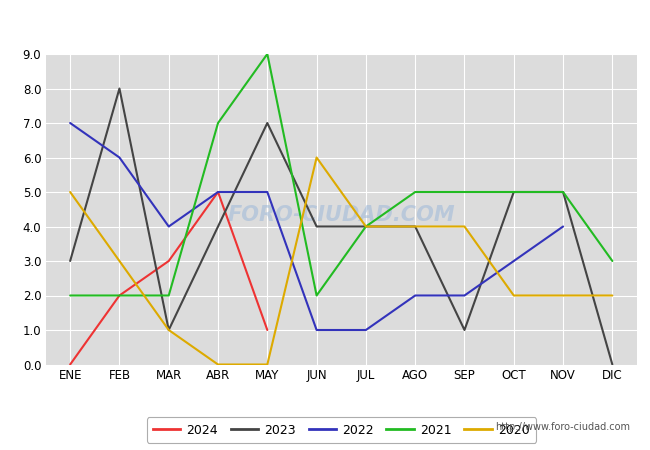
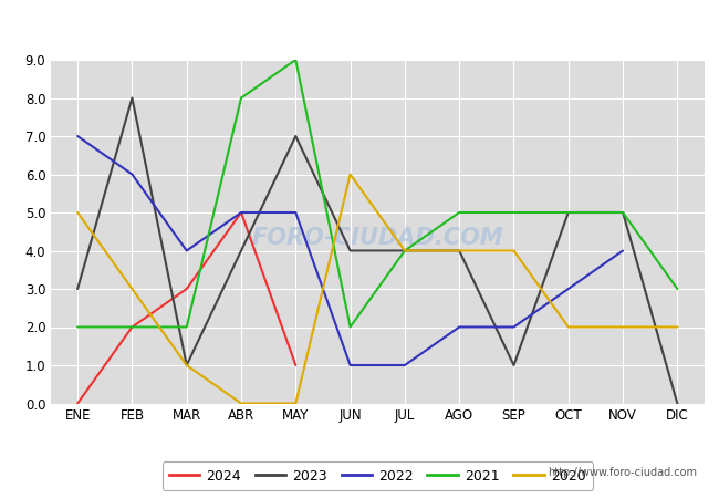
2021/ABR: 7 -> 8
